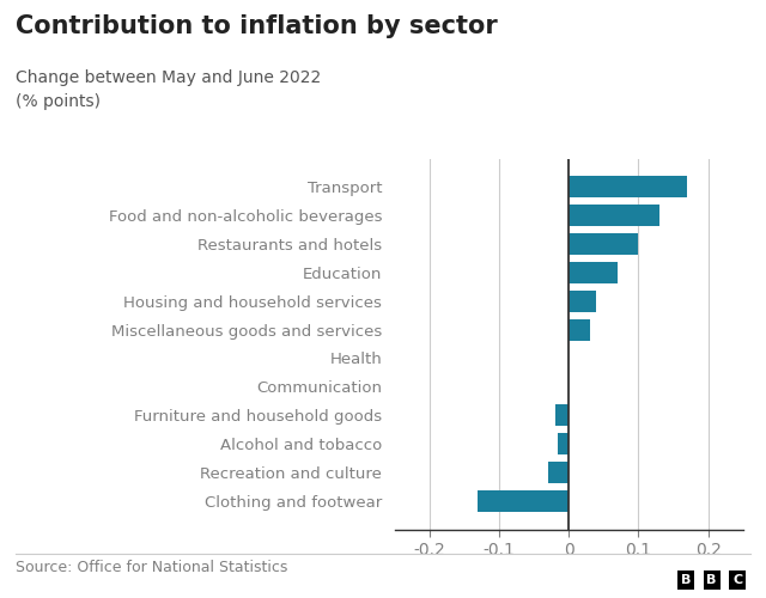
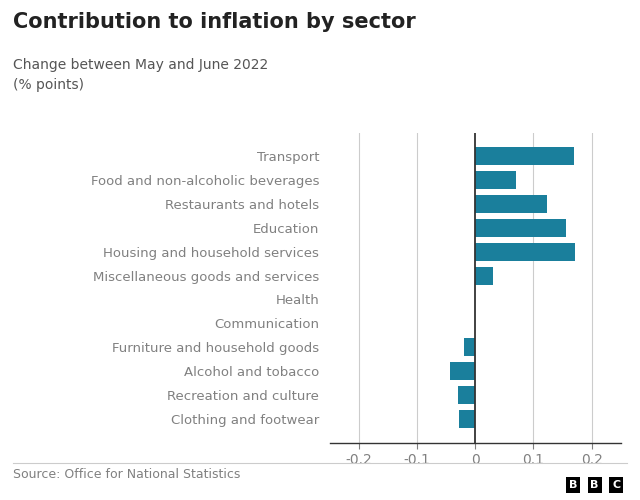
Food and non-alcoholic beverages: 0.130 -> 0.070
Restaurants and hotels: 0.100 -> 0.124
Education: 0.070 -> 0.156
Housing and household services: 0.040 -> 0.172
Alcohol and tobacco: -0.015 -> -0.044
Clothing and footwear: -0.130 -> -0.028
